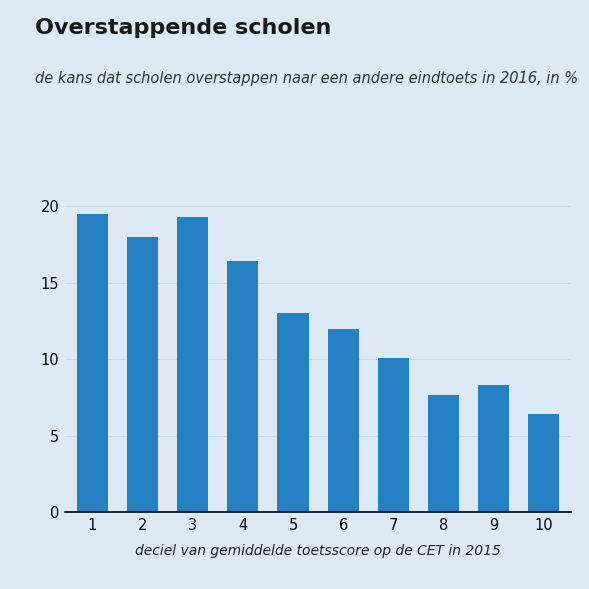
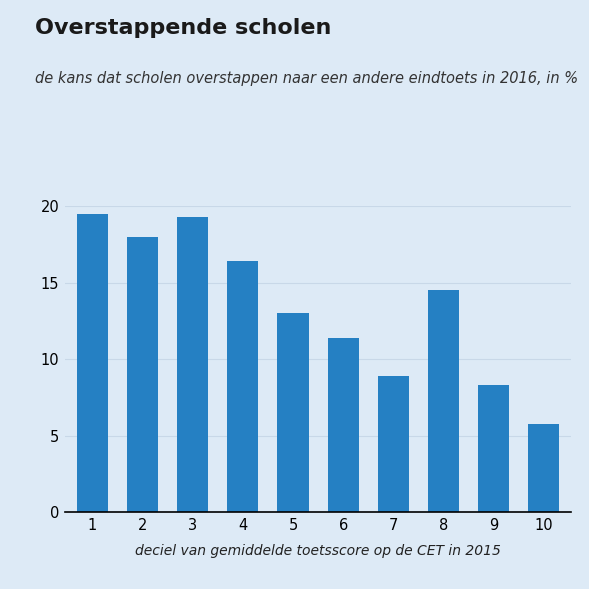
6: 12.0 -> 11.4
7: 10.1 -> 8.9
8: 7.7 -> 14.5
10: 6.4 -> 5.8
